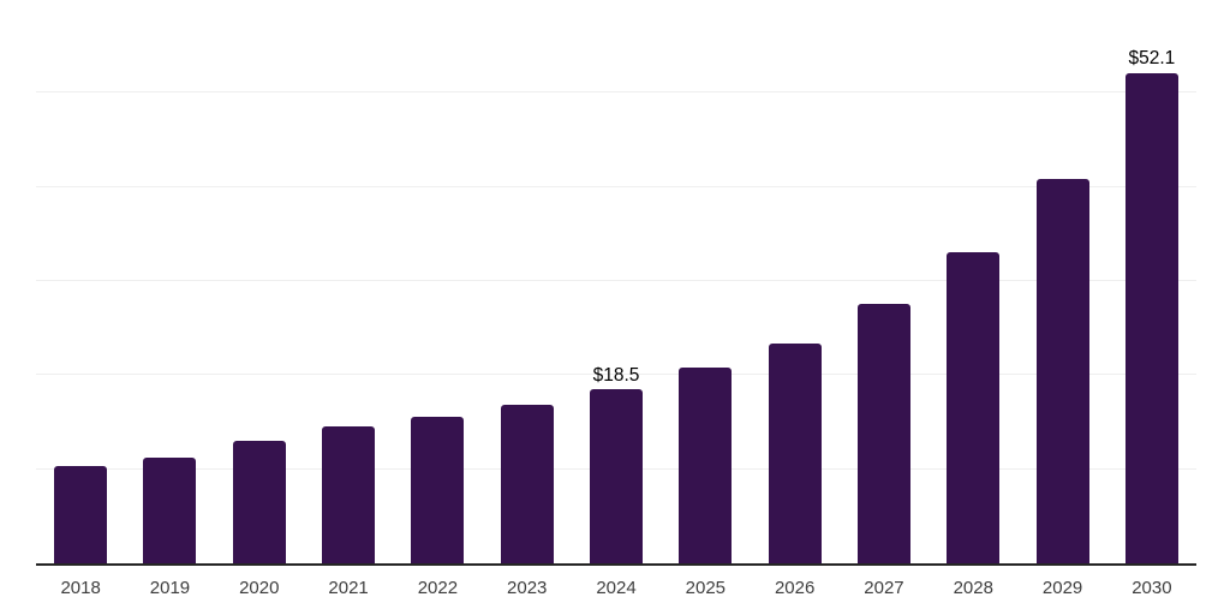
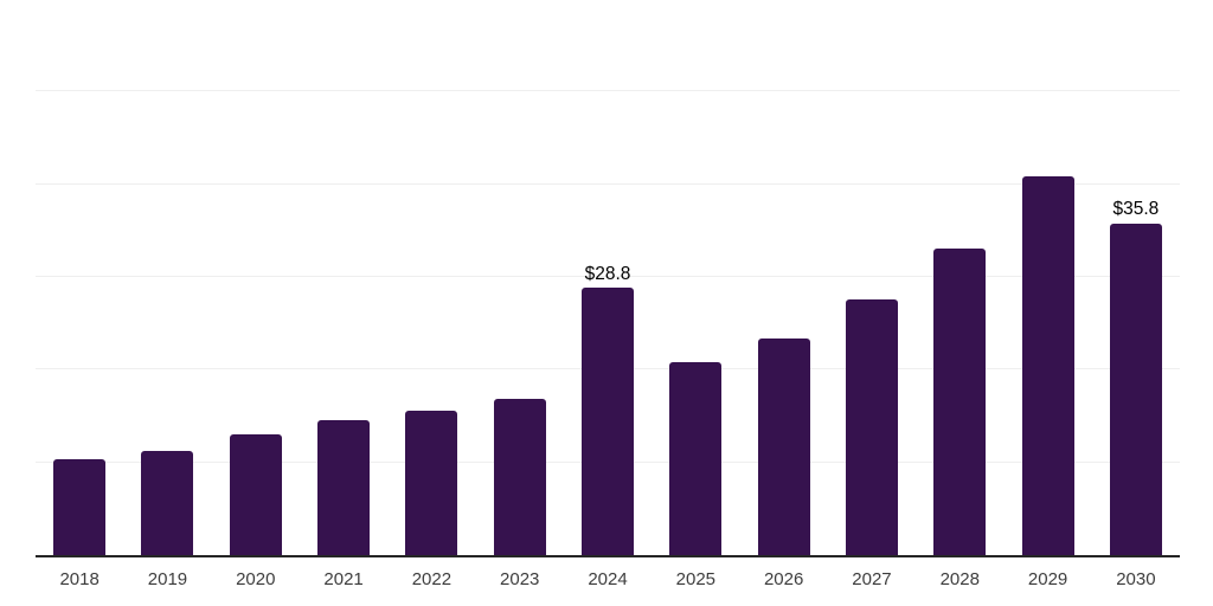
2024: $18.5 -> $28.8
2030: $52.1 -> $35.8
